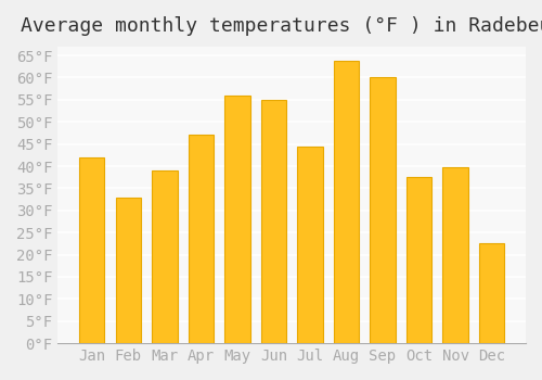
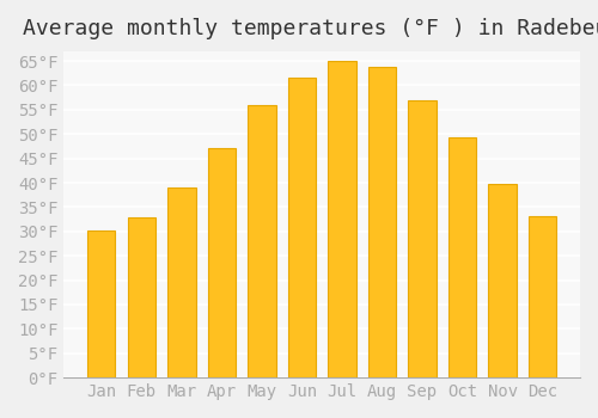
Jan: 42.0°F -> 30.2°F
Jun: 55.0°F -> 61.7°F
Jul: 44.5°F -> 64.9°F
Sep: 60.0°F -> 57.0°F
Oct: 37.5°F -> 49.3°F
Dec: 22.5°F -> 33.1°F
